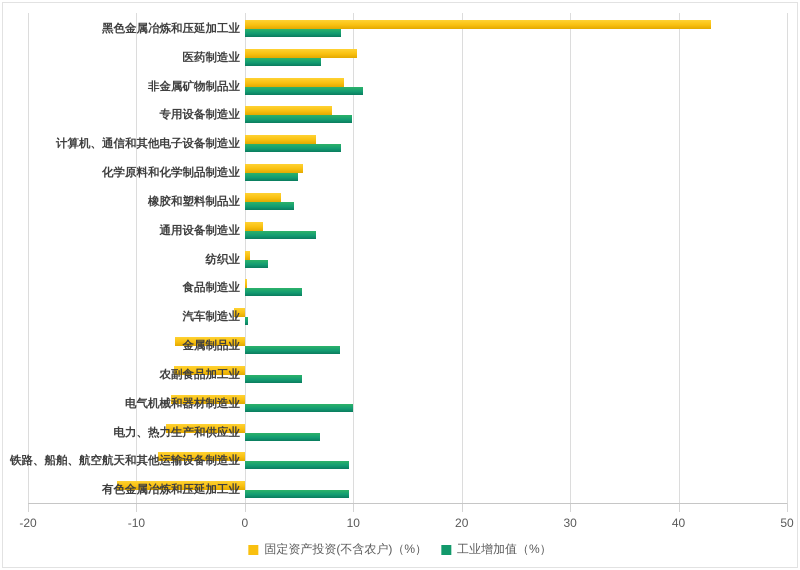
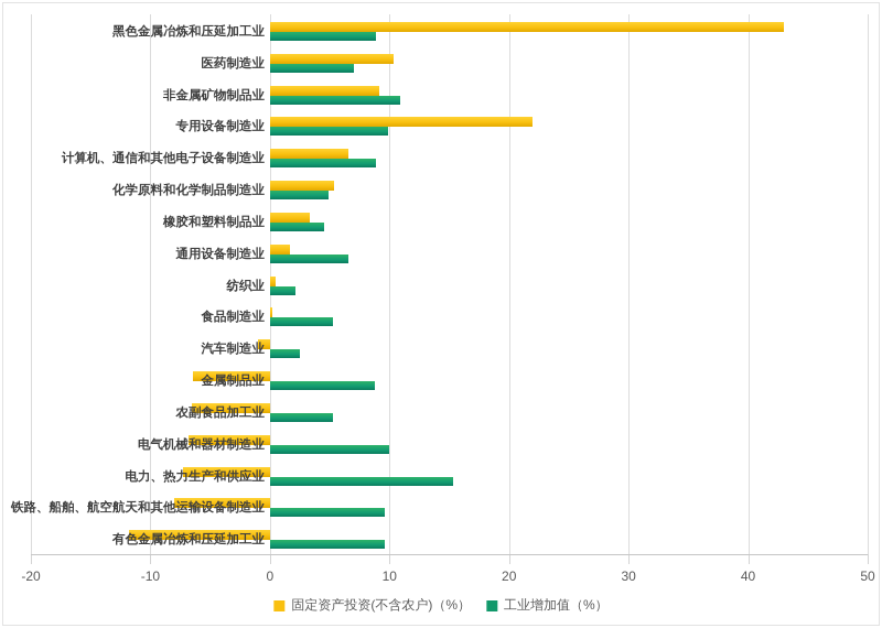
固定资产投资(不含农户)（%）/专用设备制造业: 8.0 -> 22.0
工业增加值（%）/汽车制造业: 0.3 -> 2.5
工业增加值（%）/电力、热力生产和供应业: 6.9 -> 15.3
